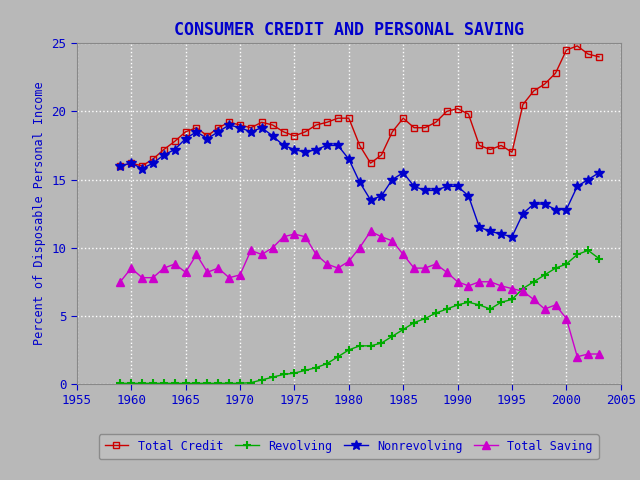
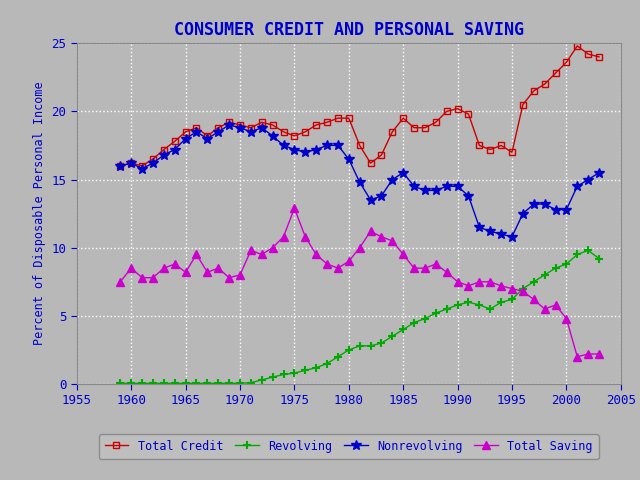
Total Saving/1975: 11.0 -> 12.9
Total Credit/2000: 24.5 -> 23.6
